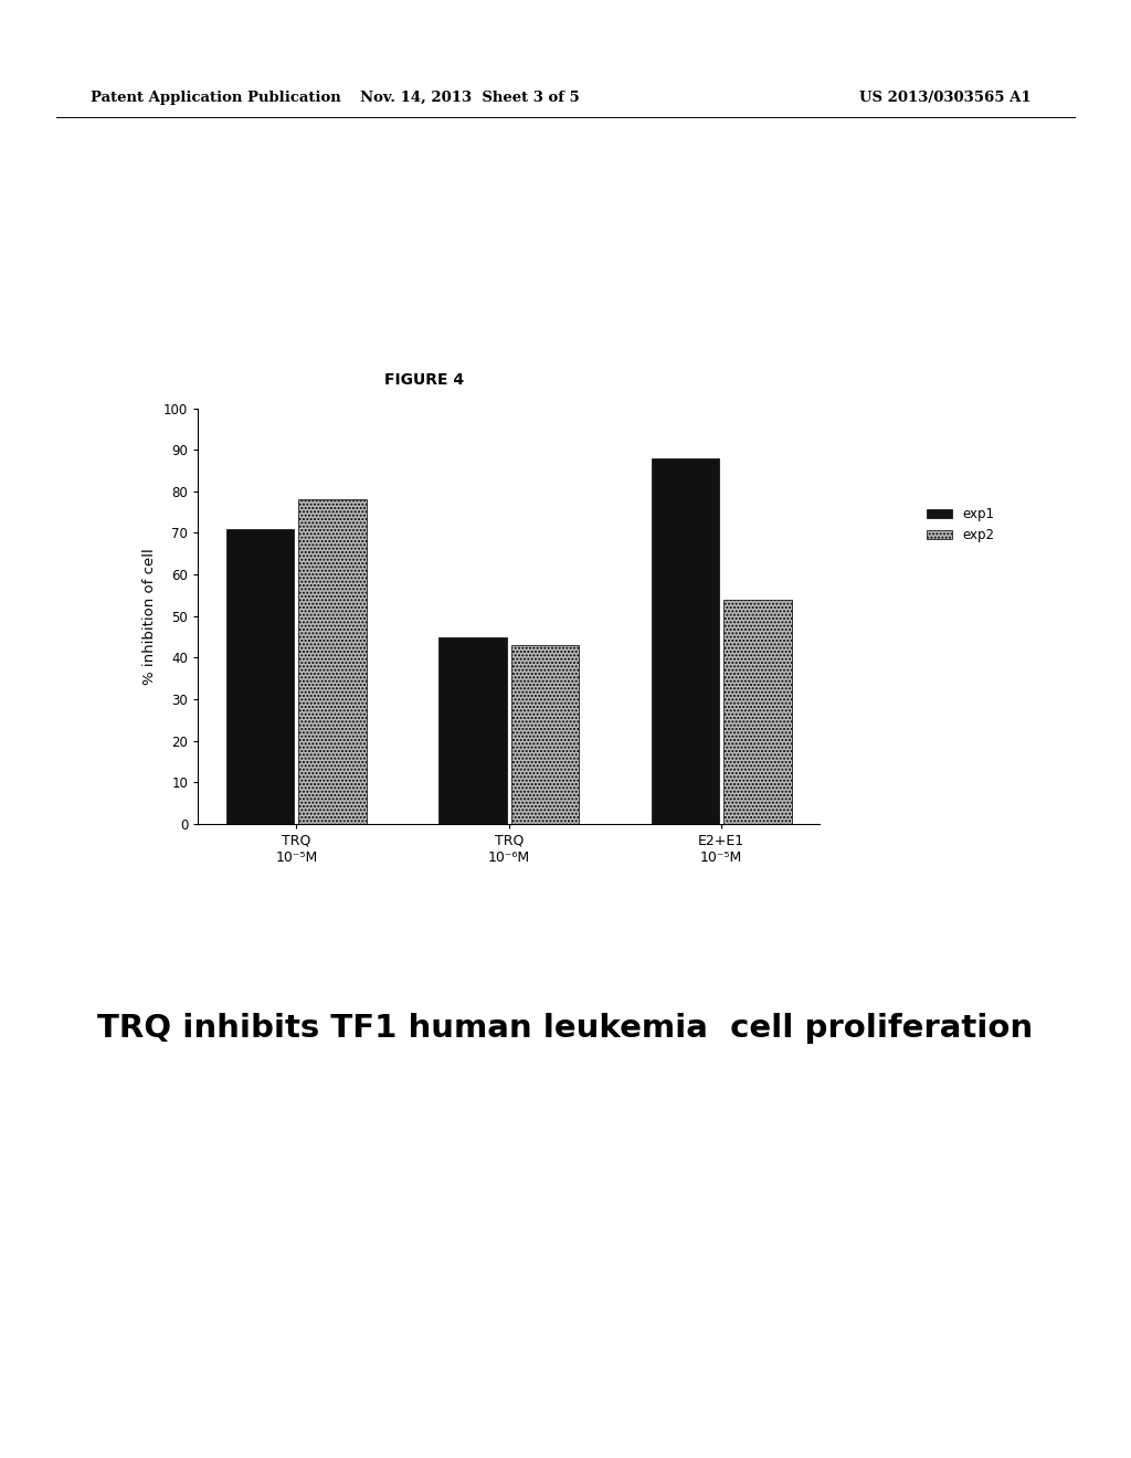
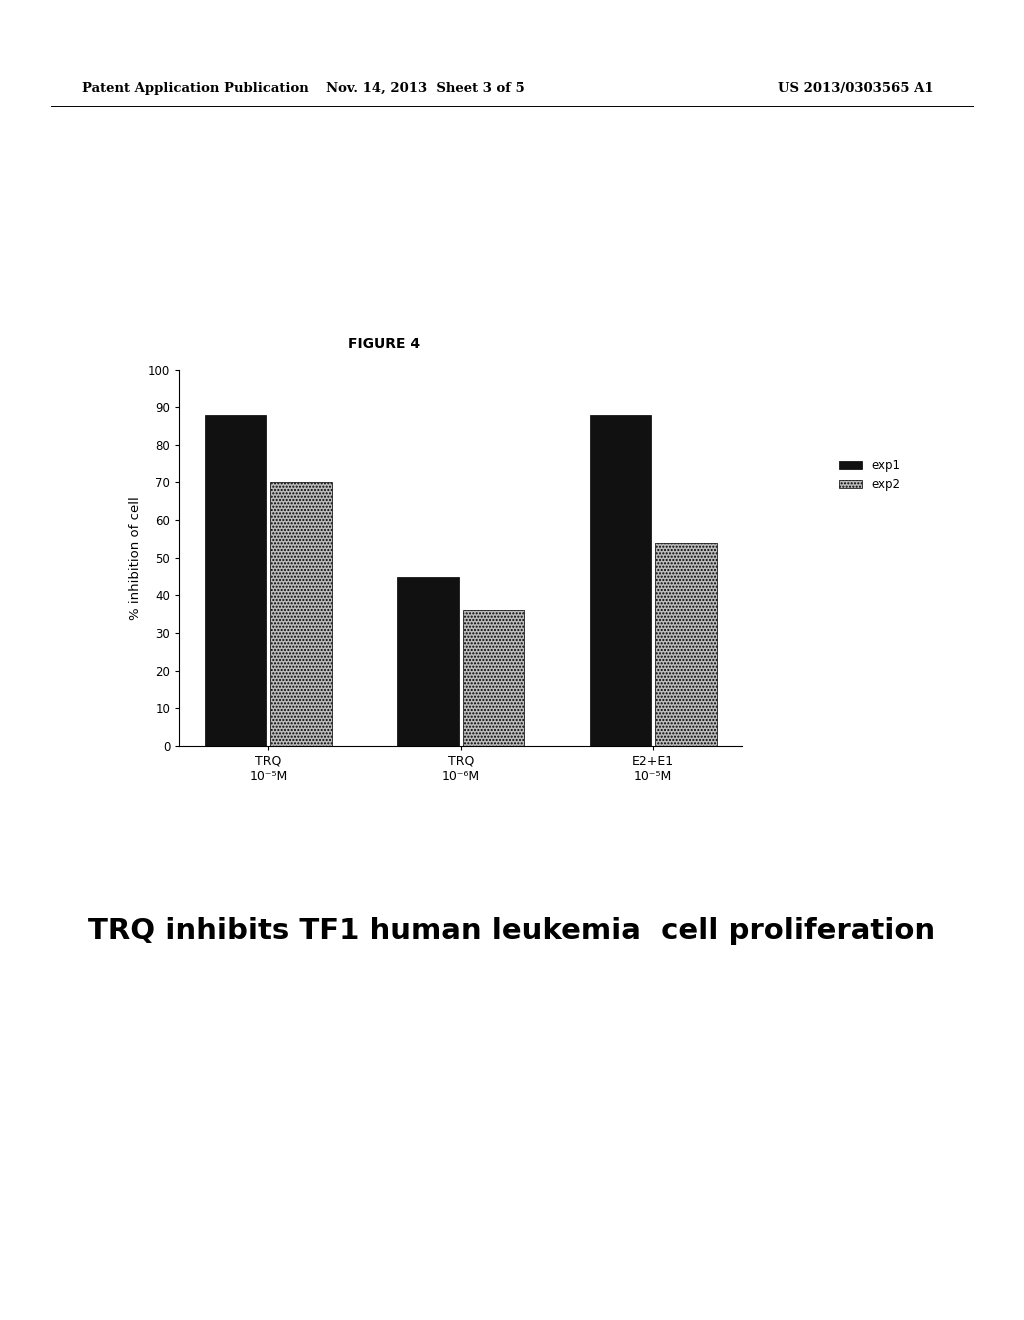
exp1/TRQ 10⁻⁵M: 71 -> 88
exp2/TRQ 10⁻⁵M: 78 -> 70
exp2/TRQ 10⁻⁶M: 43 -> 36
